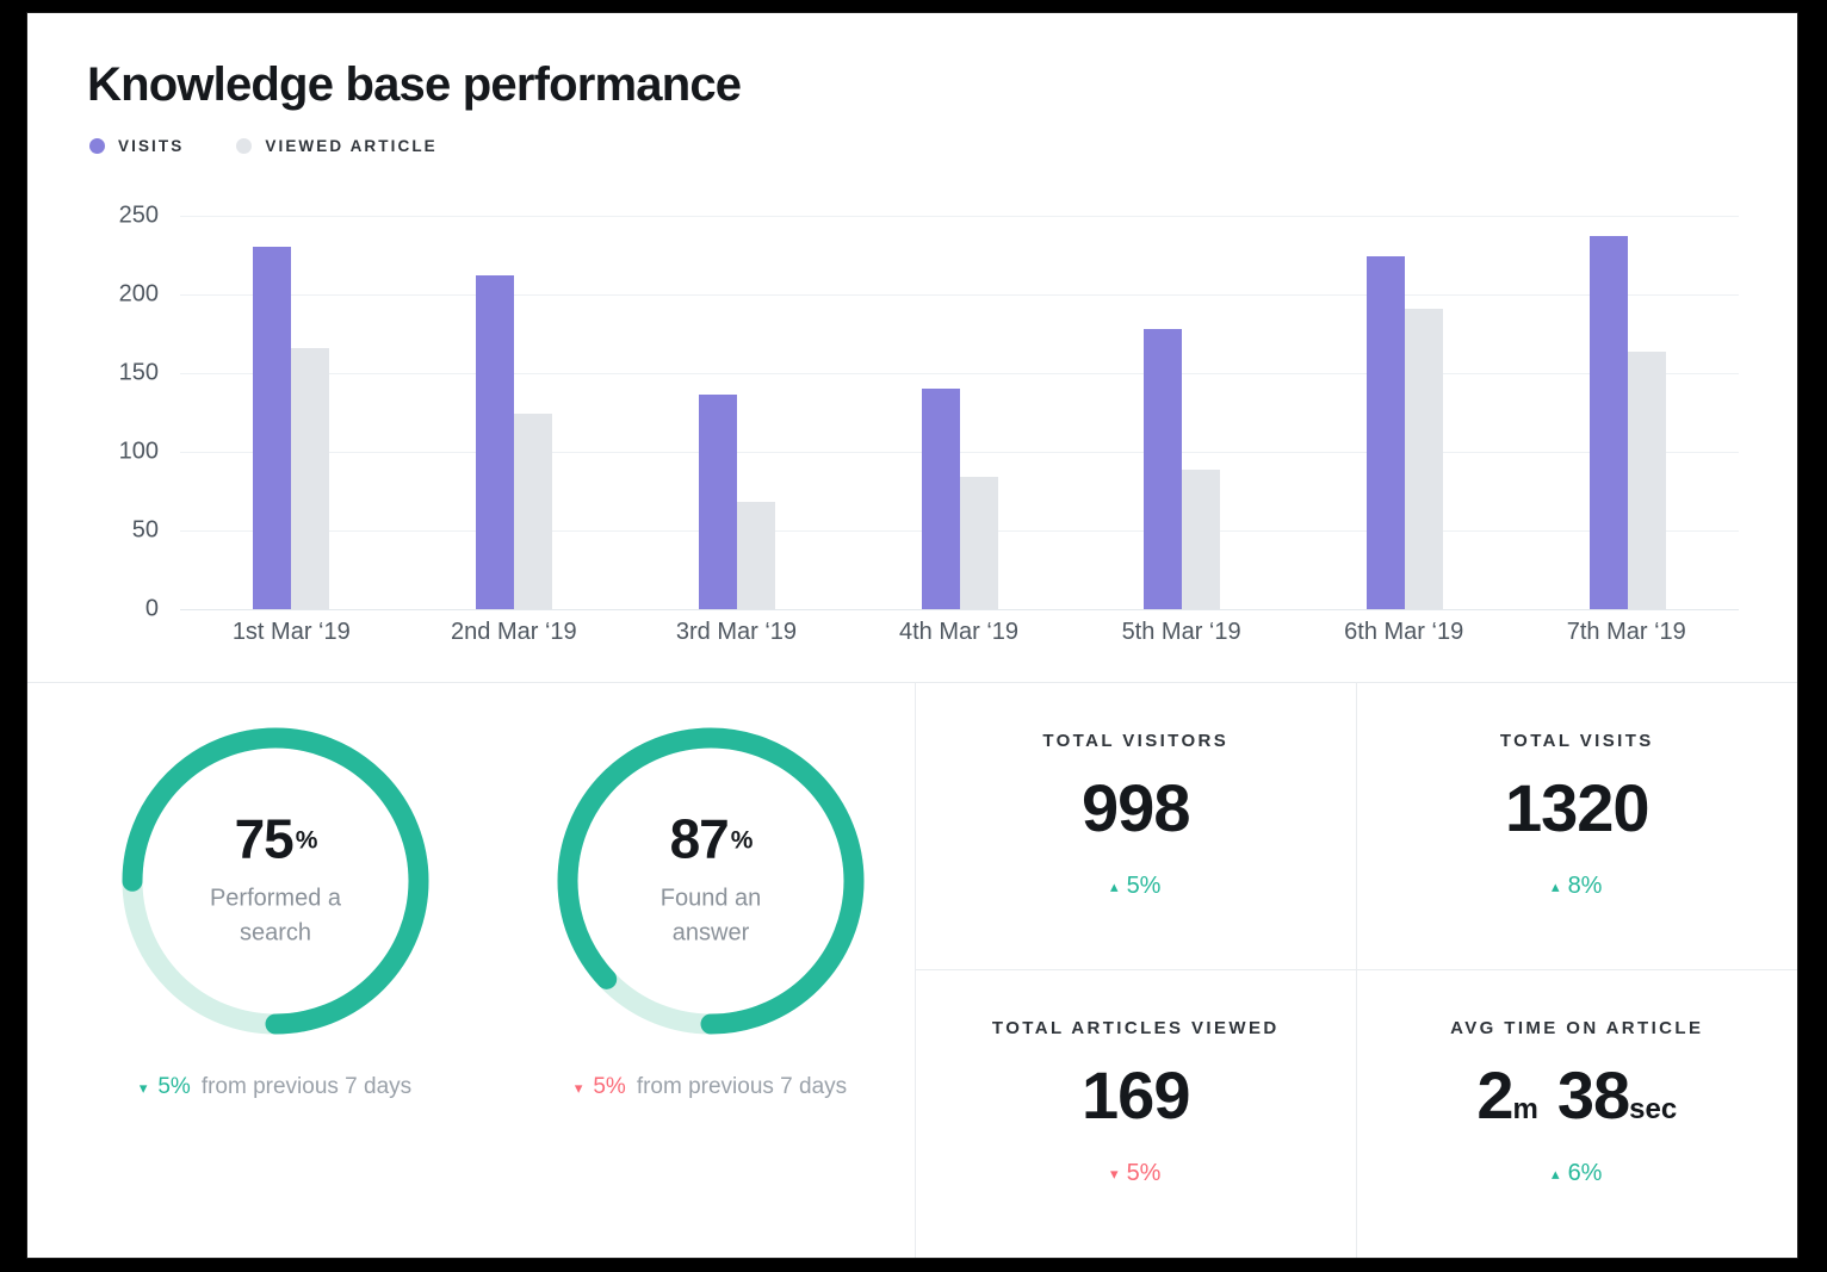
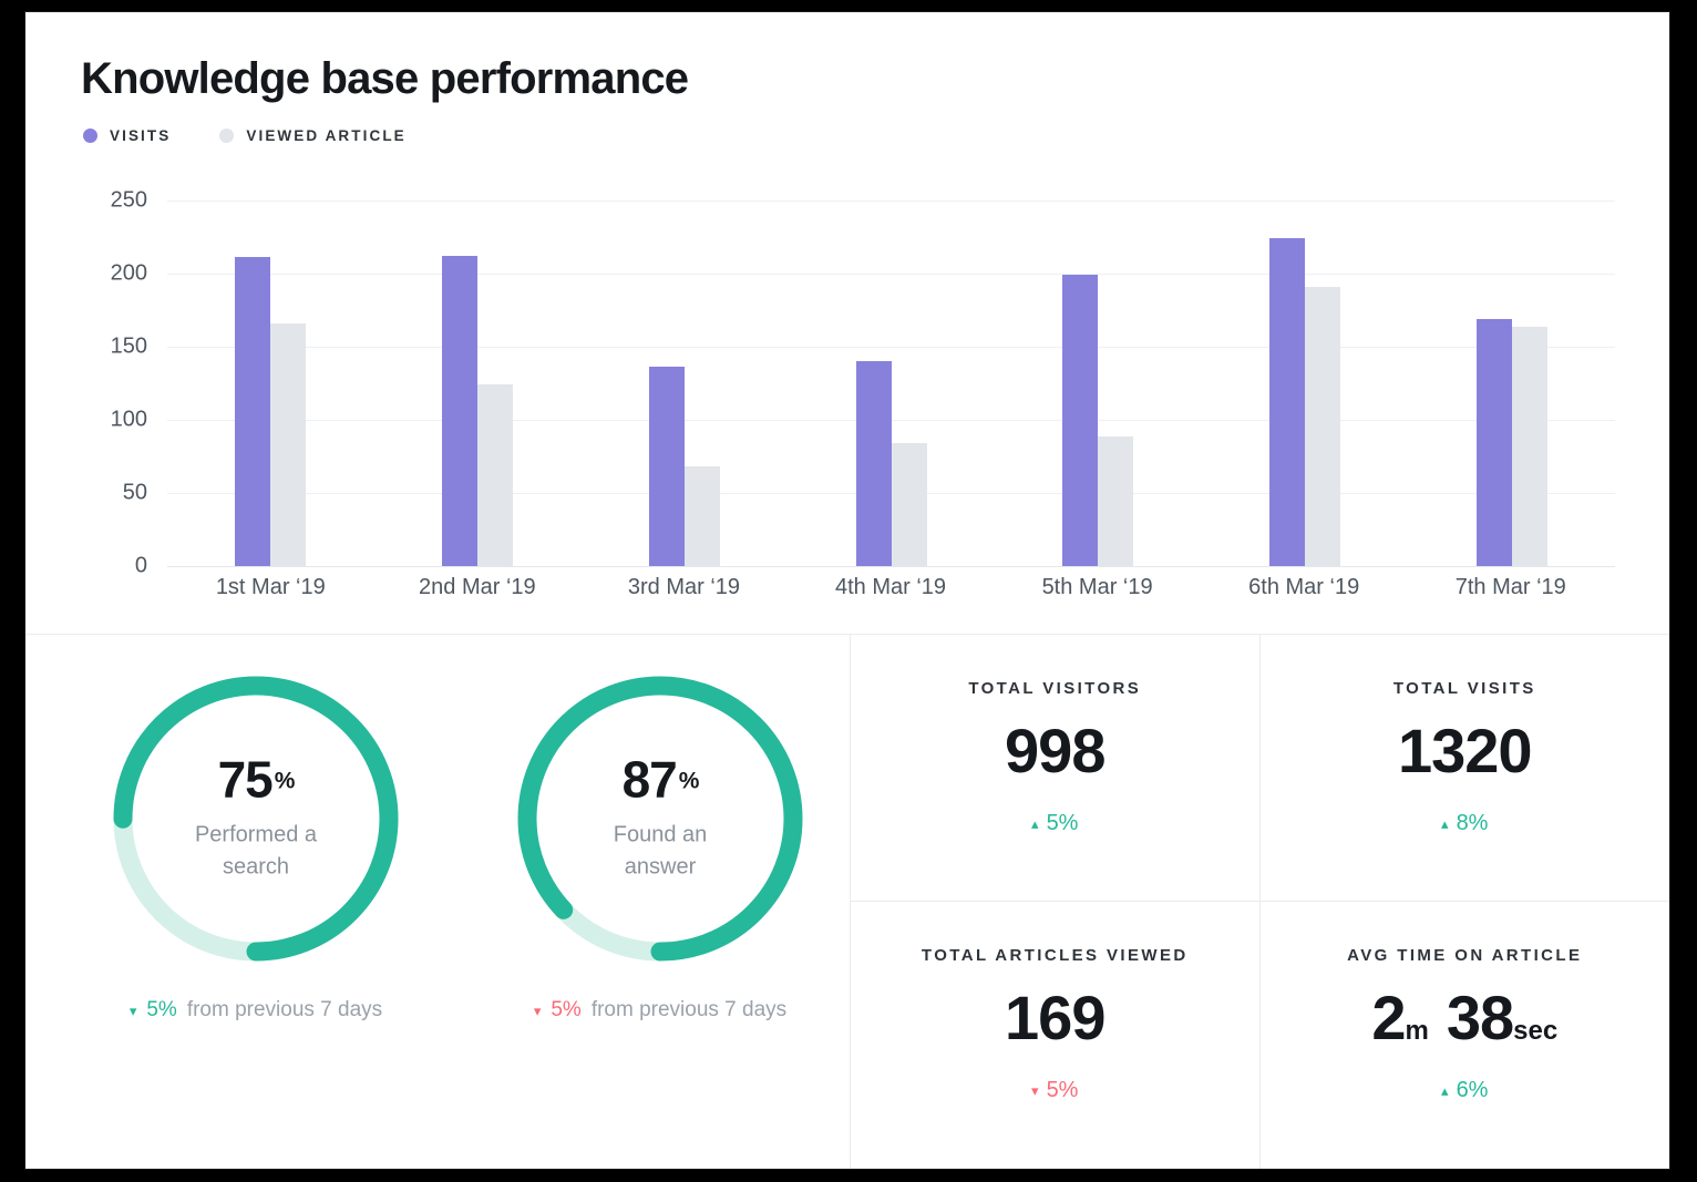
VISITS/1st Mar ‘19: 230 -> 211
VISITS/5th Mar ‘19: 178 -> 199
VISITS/7th Mar ‘19: 237 -> 169
